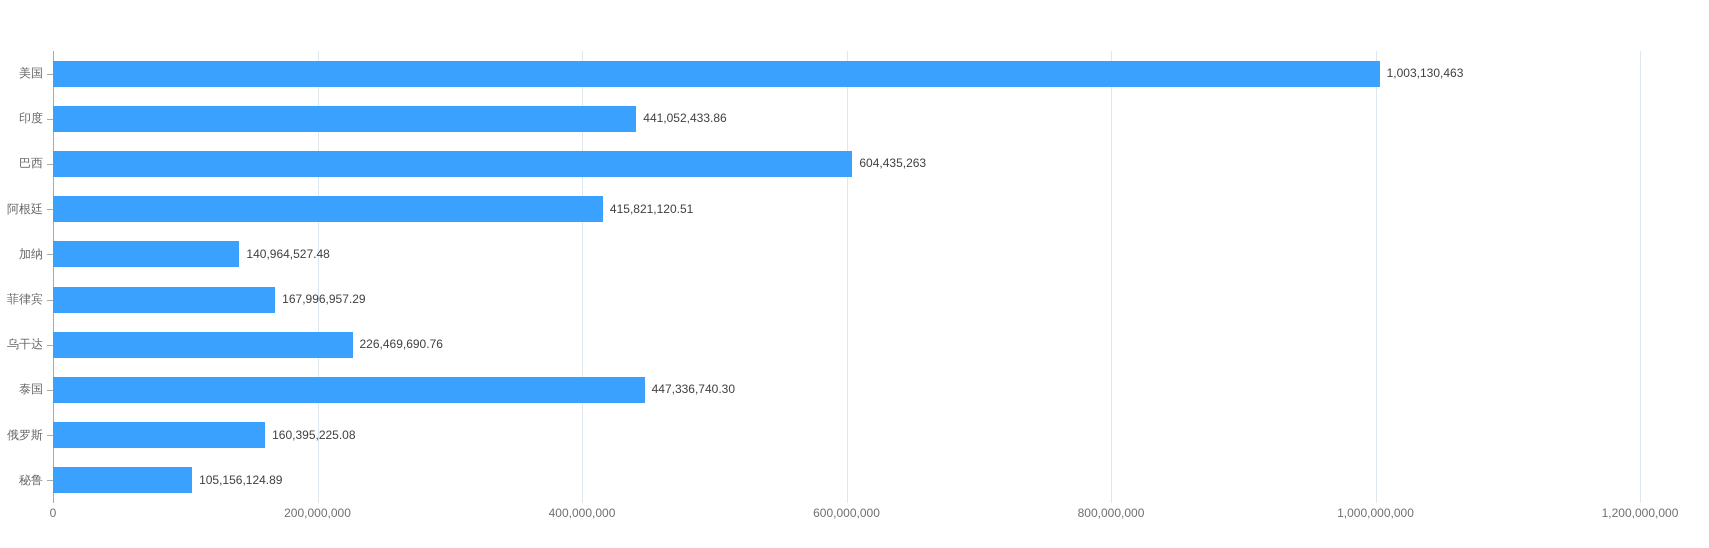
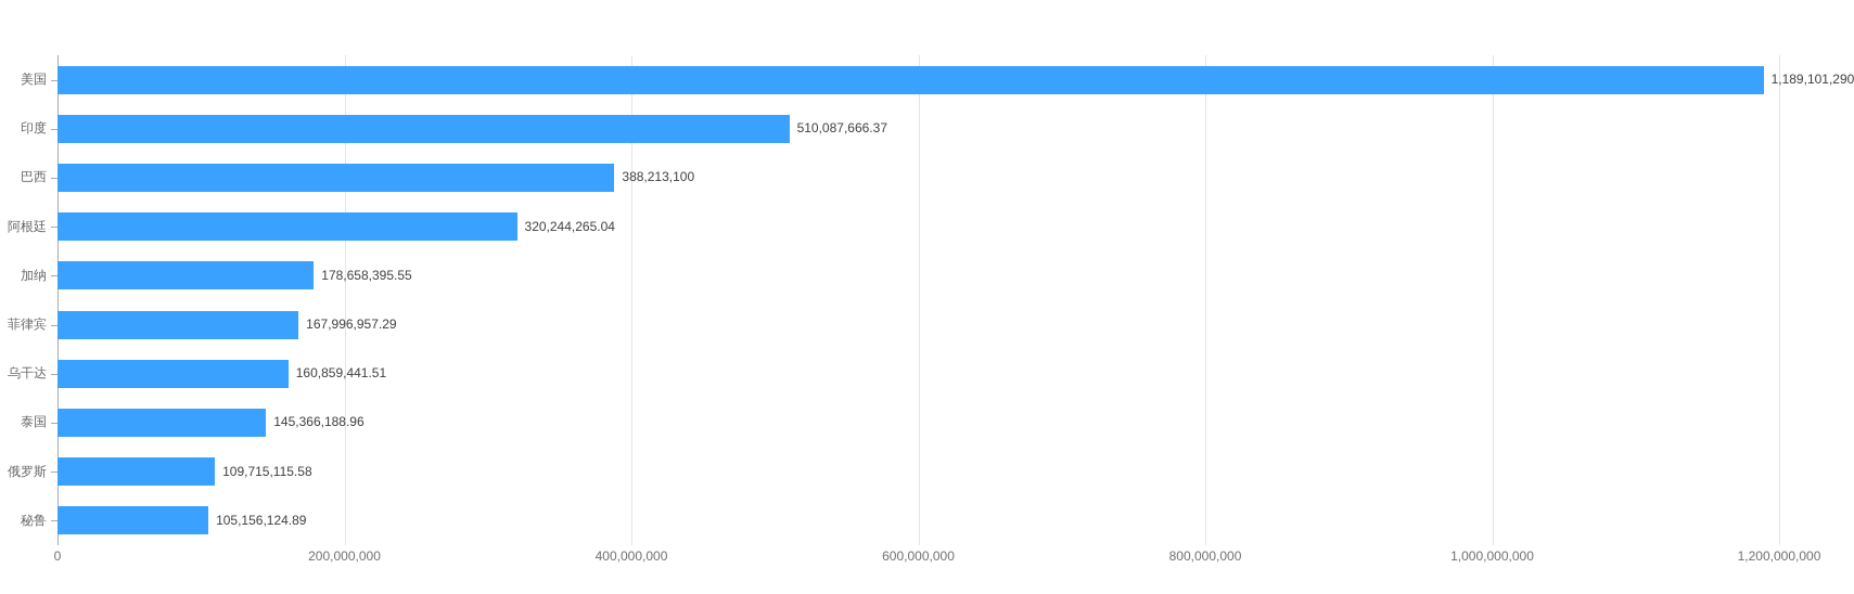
美国: 1,003,130,463 -> 1,189,101,290
印度: 441,052,433.86 -> 510,087,666.37
巴西: 604,435,263 -> 388,213,100
阿根廷: 415,821,120.51 -> 320,244,265.04
加纳: 140,964,527.48 -> 178,658,395.55
乌干达: 226,469,690.76 -> 160,859,441.51
泰国: 447,336,740.30 -> 145,366,188.96
俄罗斯: 160,395,225.08 -> 109,715,115.58
